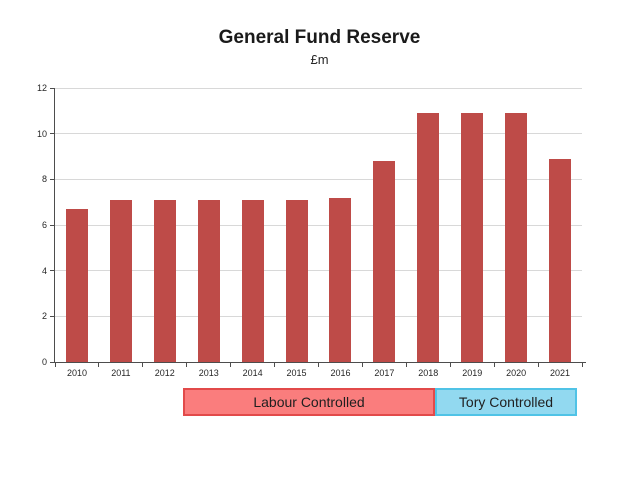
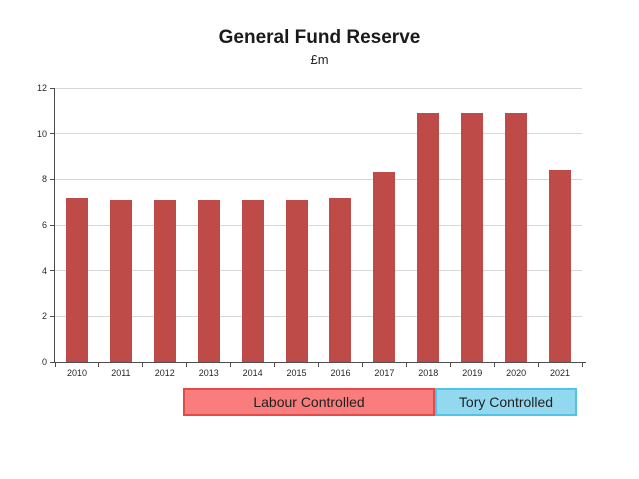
2010: 6.7 -> 7.2
2017: 8.8 -> 8.3
2021: 8.9 -> 8.4
